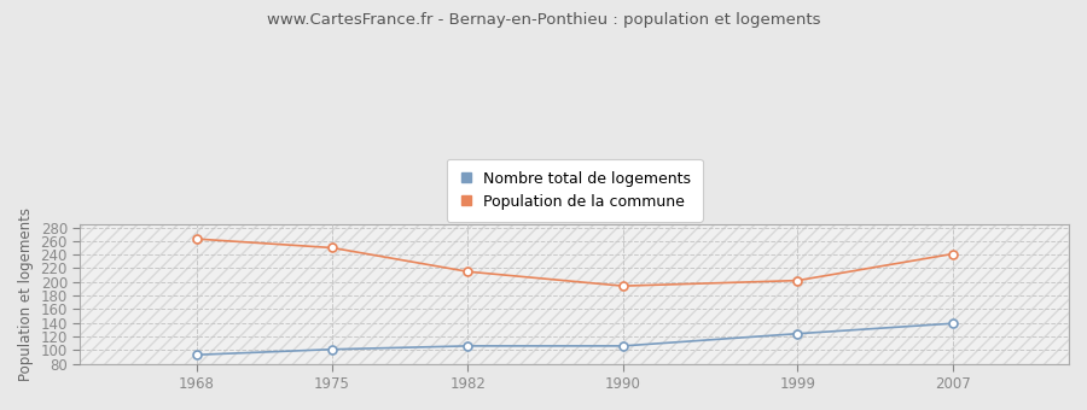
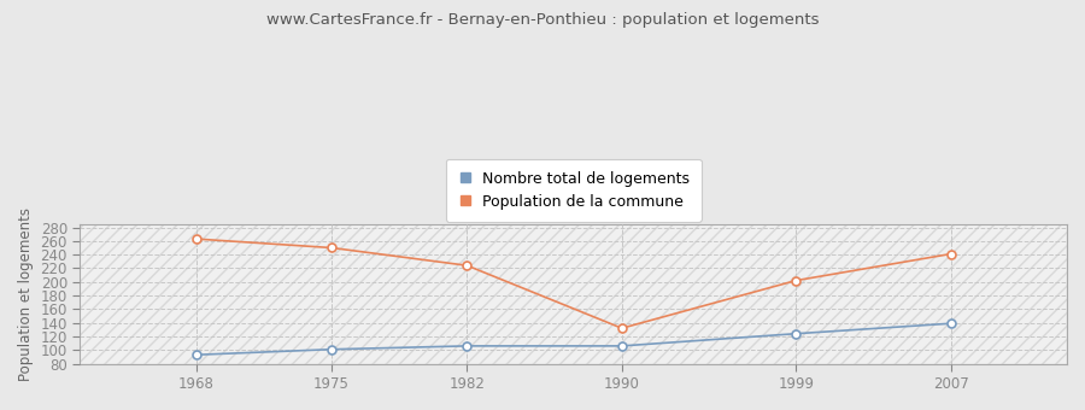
Population de la commune/1982: 215 -> 224
Population de la commune/1990: 194 -> 132
